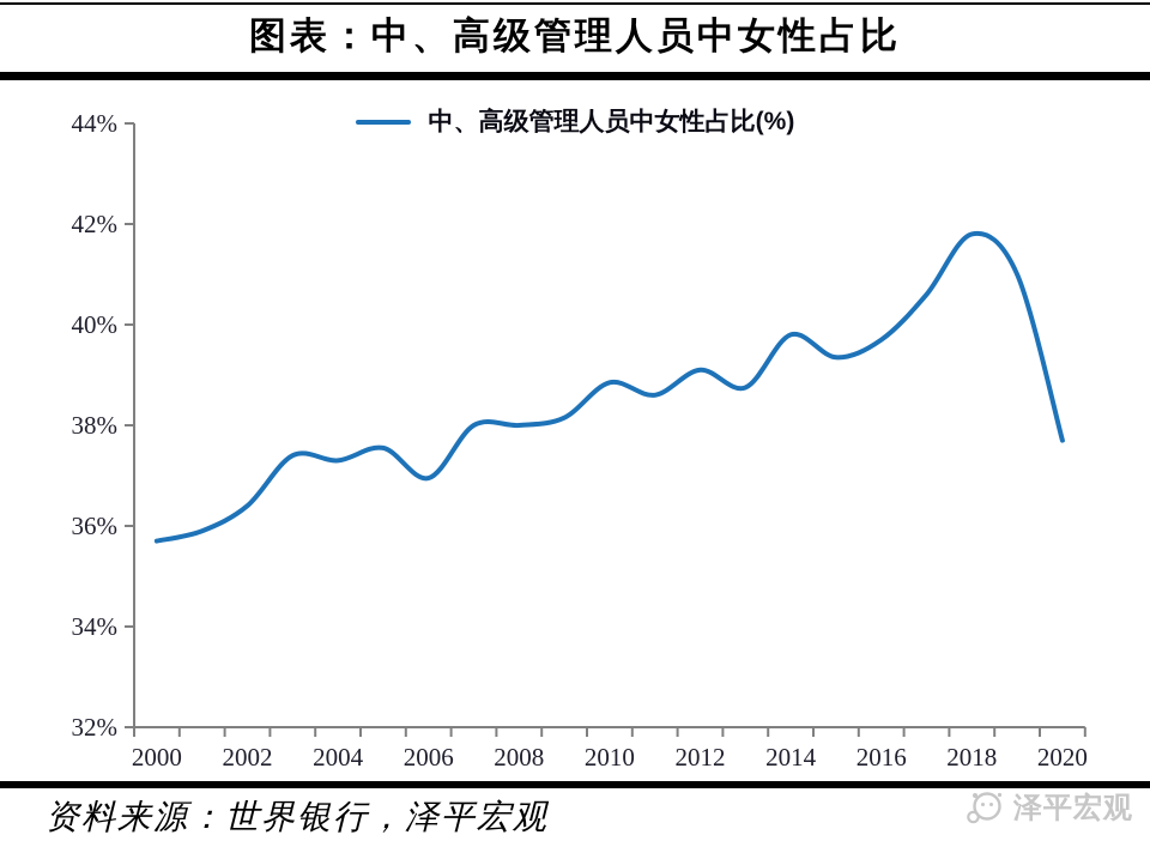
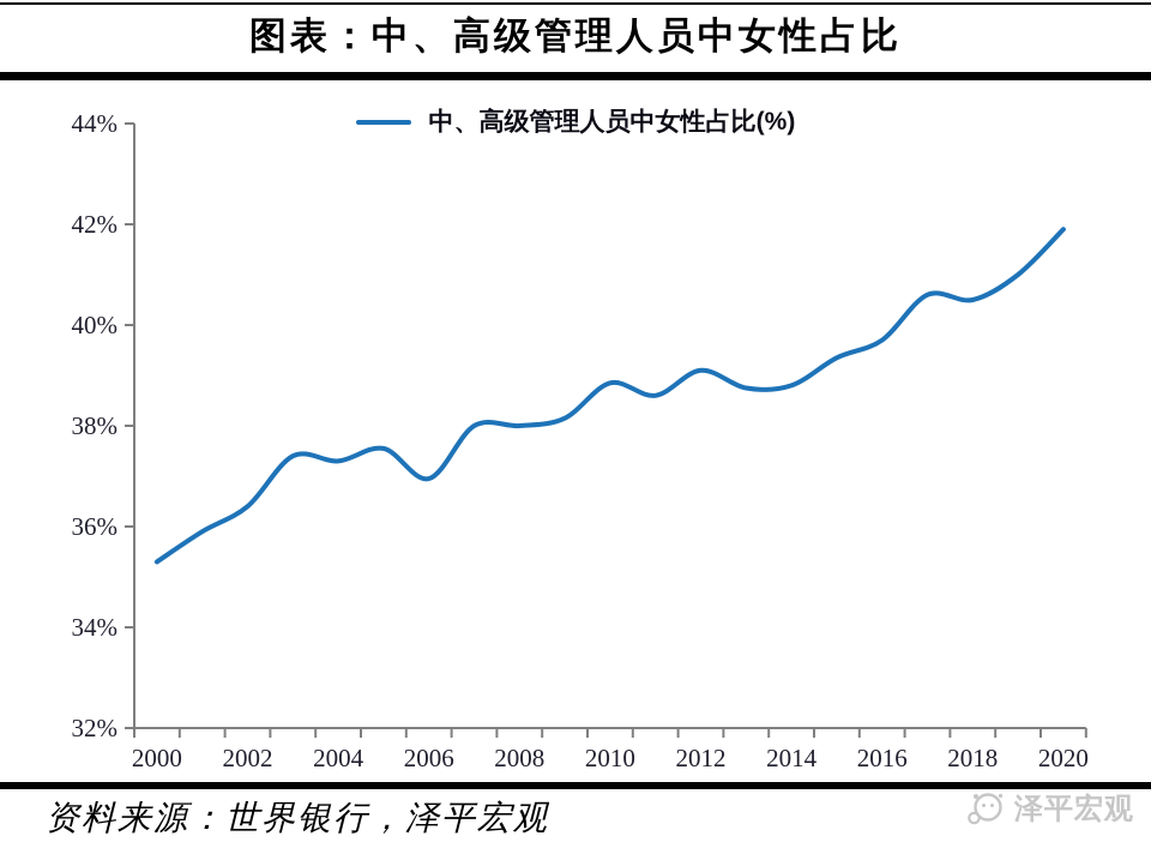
2000: 35.7% -> 35.3%
2014: 39.8% -> 38.8%
2018: 41.8% -> 40.5%
2020: 37.7% -> 41.9%
